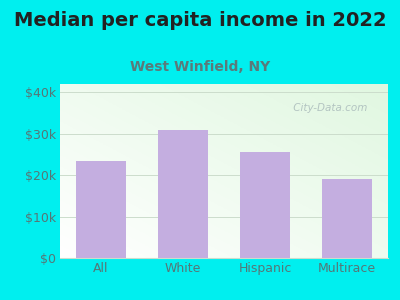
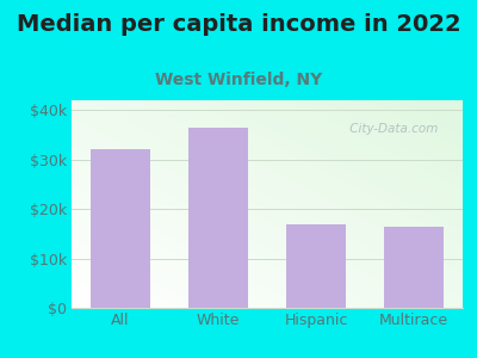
All: $23.5k -> $32.0k
White: $31.0k -> $36.5k
Hispanic: $25.5k -> $17.0k
Multirace: $19.0k -> $16.5k
